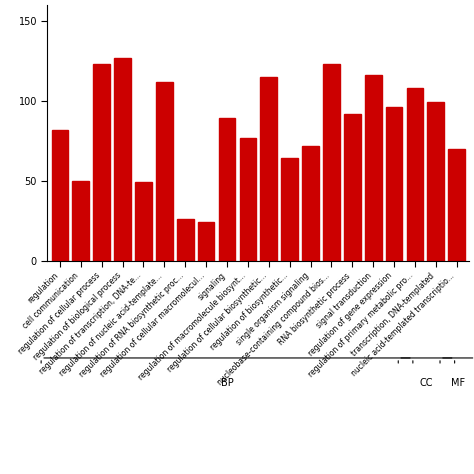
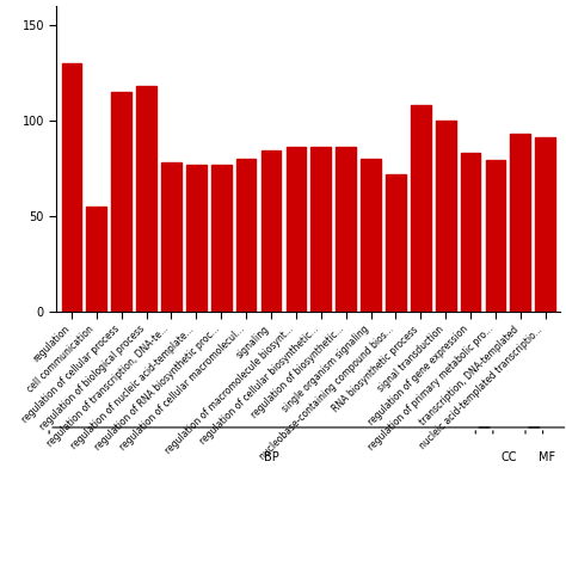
regulation: 82 -> 130
cell communication: 50 -> 55
regulation of cellular process: 123 -> 115
regulation of biological process: 127 -> 118
regulation of transcription, DNA-te...: 49 -> 78
regulation of nucleic acid-template...: 112 -> 77
regulation of RNA biosynthetic proc...: 26 -> 77
regulation of cellular macromolecul...: 24 -> 80
signaling: 89 -> 84
regulation of macromolecule biosynt...: 77 -> 86
regulation of cellular biosynthetic...: 115 -> 86
regulation of biosynthetic...: 64 -> 86
single organism signaling: 72 -> 80
nucleobase-containing compound bios...: 123 -> 72
RNA biosynthetic process: 92 -> 108
signal transduction: 116 -> 100
regulation of gene expression: 96 -> 83
regulation of primary metabolic pro...: 108 -> 79
transcription, DNA-templated: 99 -> 93
nucleic acid-templated transcriptio...: 70 -> 91
